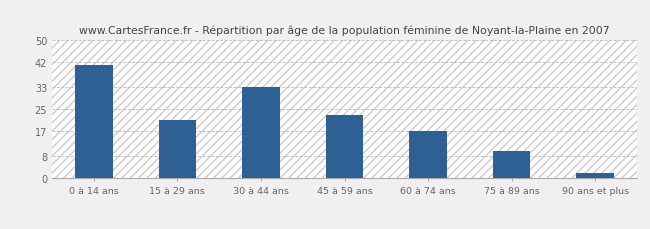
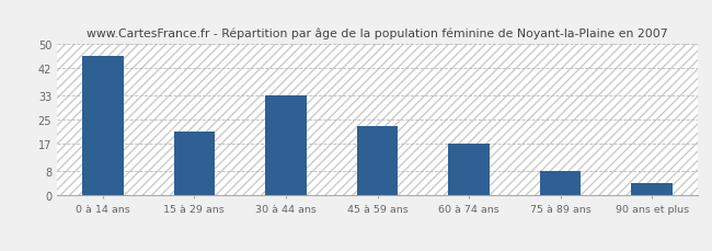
0 à 14 ans: 41 -> 46
75 à 89 ans: 10 -> 8
90 ans et plus: 2 -> 4
